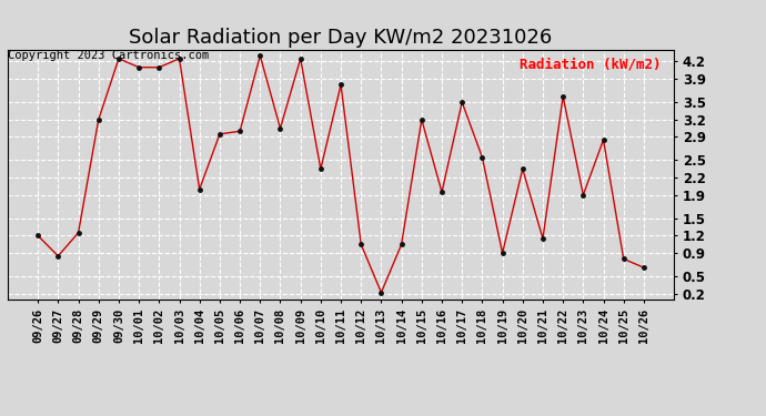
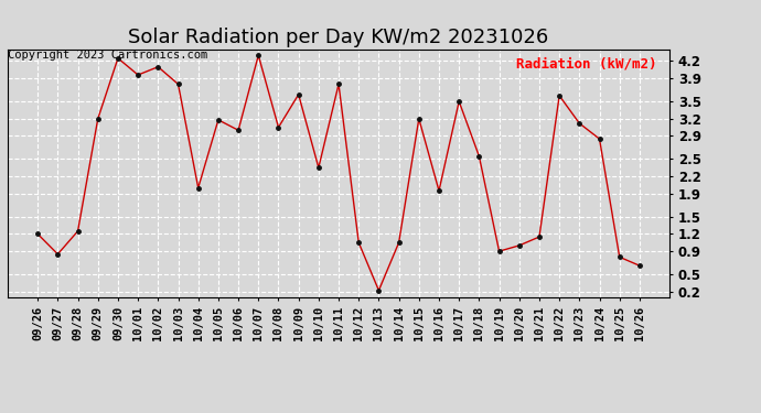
10/01: 4.10 -> 3.96
10/03: 4.25 -> 3.80
10/05: 2.95 -> 3.18
10/09: 4.25 -> 3.62
10/20: 2.35 -> 1.00
10/23: 1.90 -> 3.12
